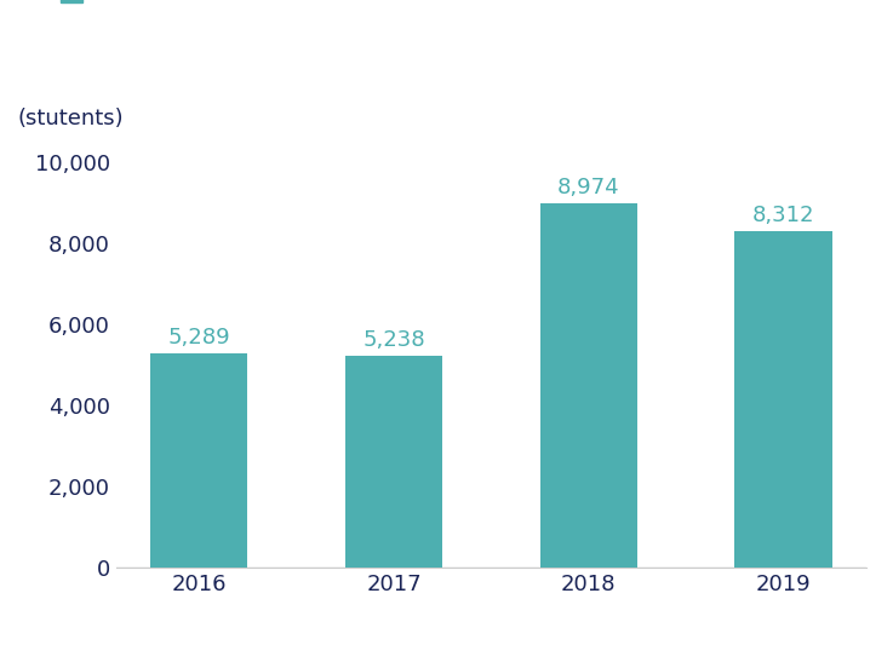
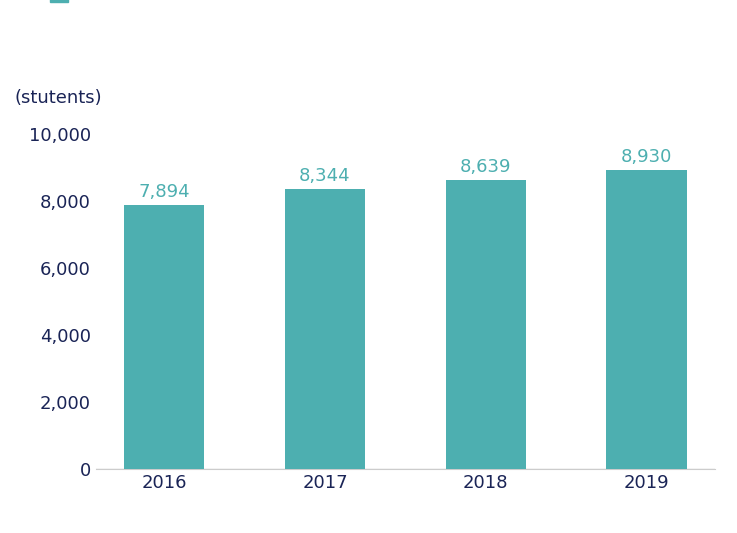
2016: 5,289 -> 7,894
2017: 5,238 -> 8,344
2018: 8,974 -> 8,639
2019: 8,312 -> 8,930
